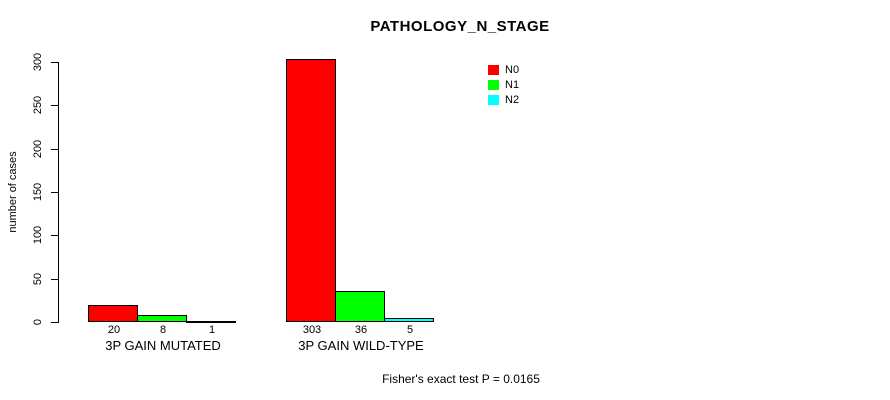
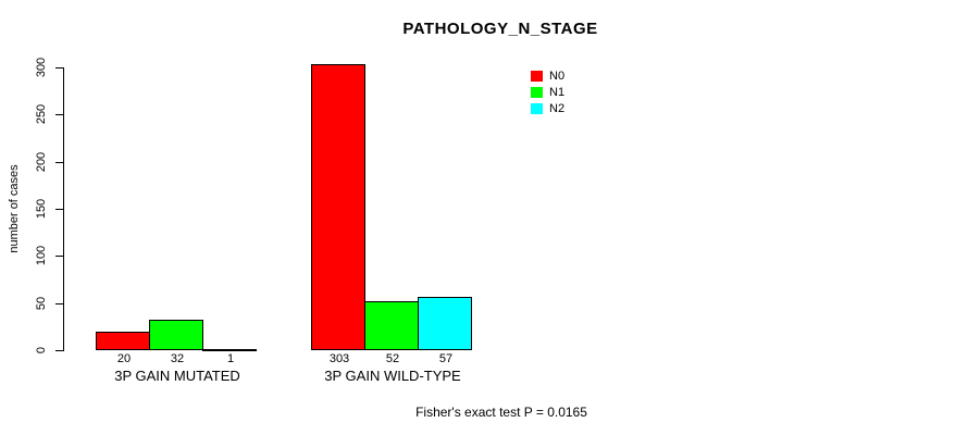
N1/3P GAIN MUTATED: 8 -> 32
N1/3P GAIN WILD-TYPE: 36 -> 52
N2/3P GAIN WILD-TYPE: 5 -> 57
